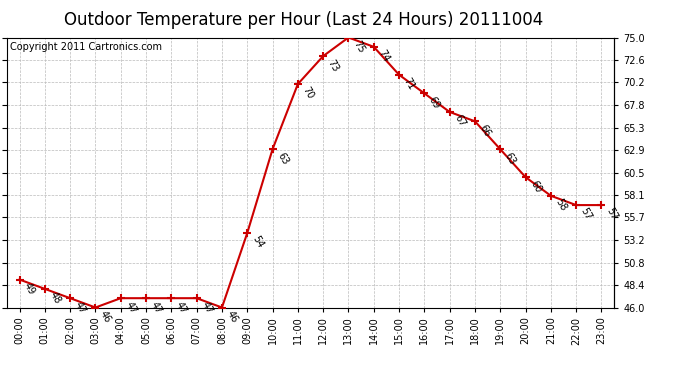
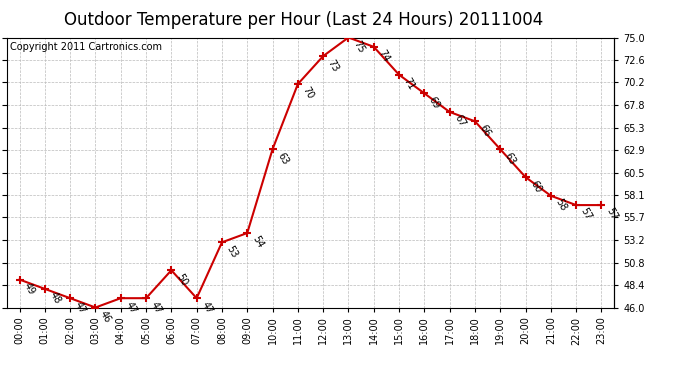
06:00: 47 -> 50
08:00: 46 -> 53
